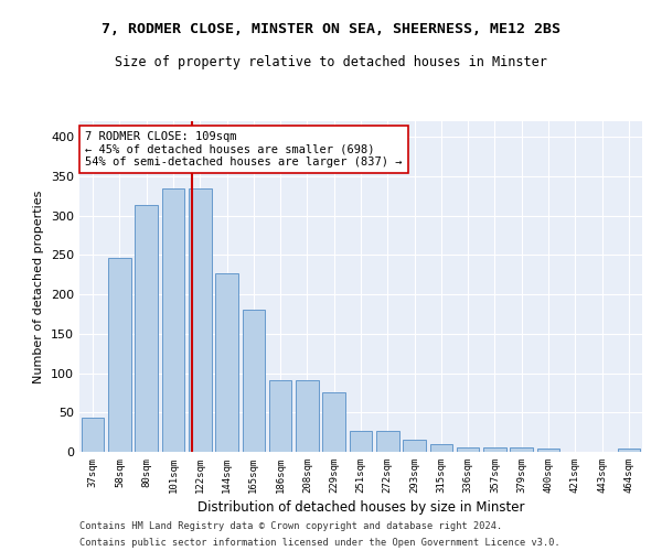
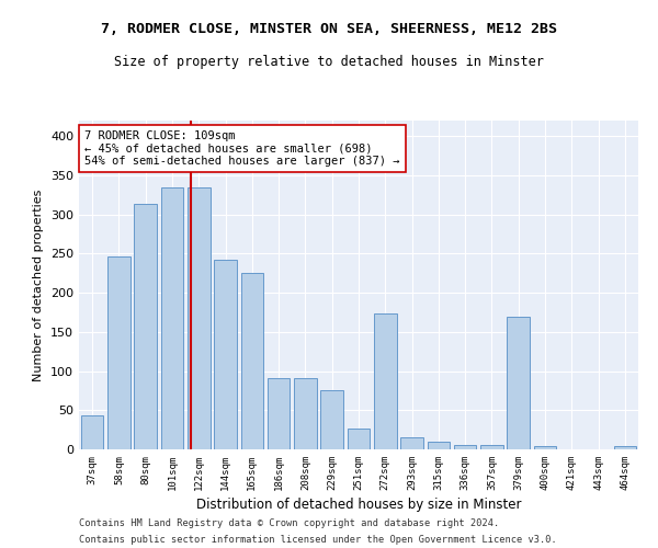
144sqm: 227 -> 242
165sqm: 180 -> 226
272sqm: 26 -> 174
379sqm: 5 -> 170
